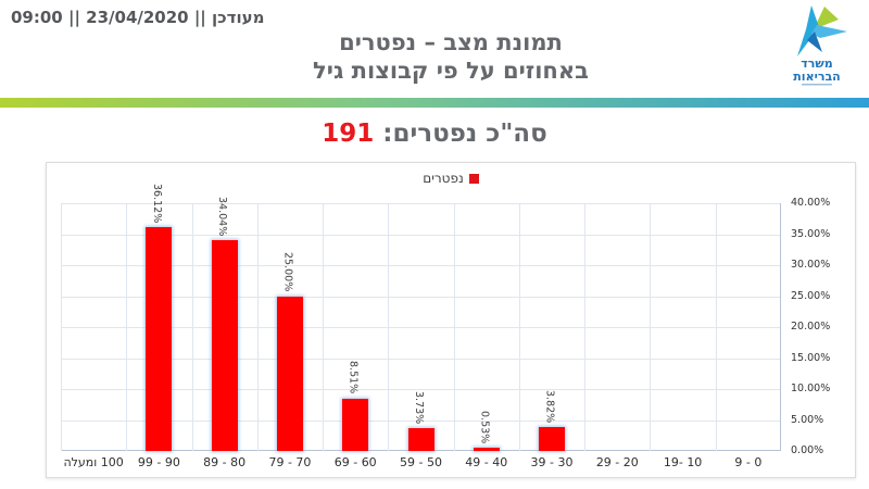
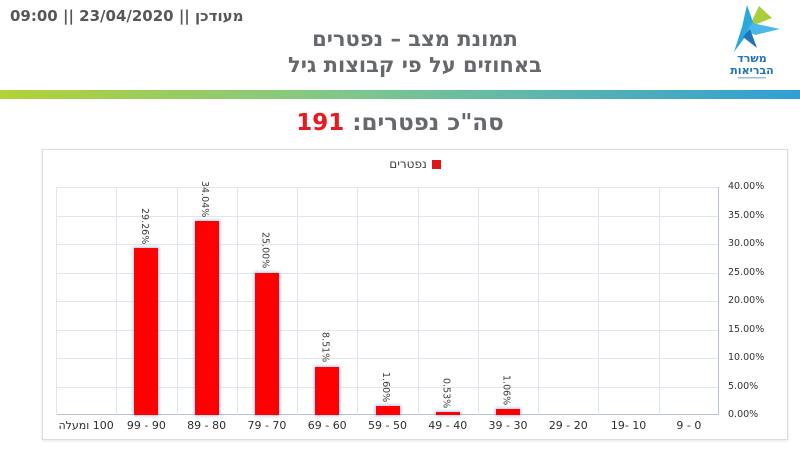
90 - 99: 36.12% -> 29.26%
50 - 59: 3.73% -> 1.60%
30 - 39: 3.82% -> 1.06%
